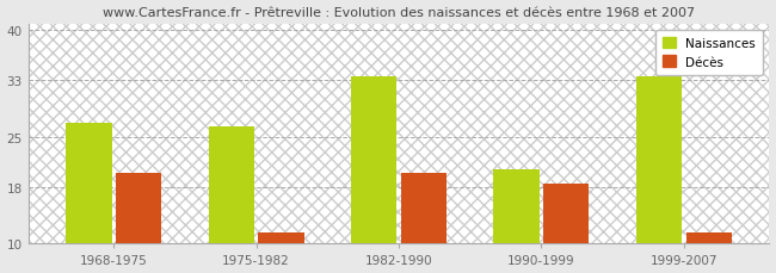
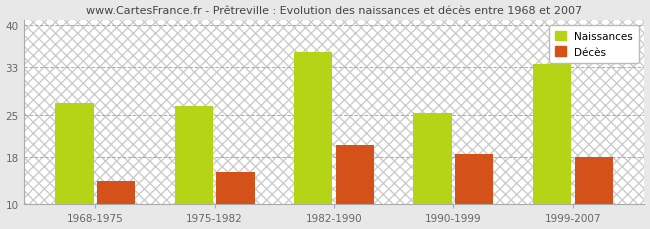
Décès/1968-1975: 20.0 -> 14.0
Décès/1975-1982: 11.5 -> 15.4
Naissances/1982-1990: 33.5 -> 35.6
Naissances/1990-1999: 20.5 -> 25.4
Décès/1999-2007: 11.5 -> 18.0
